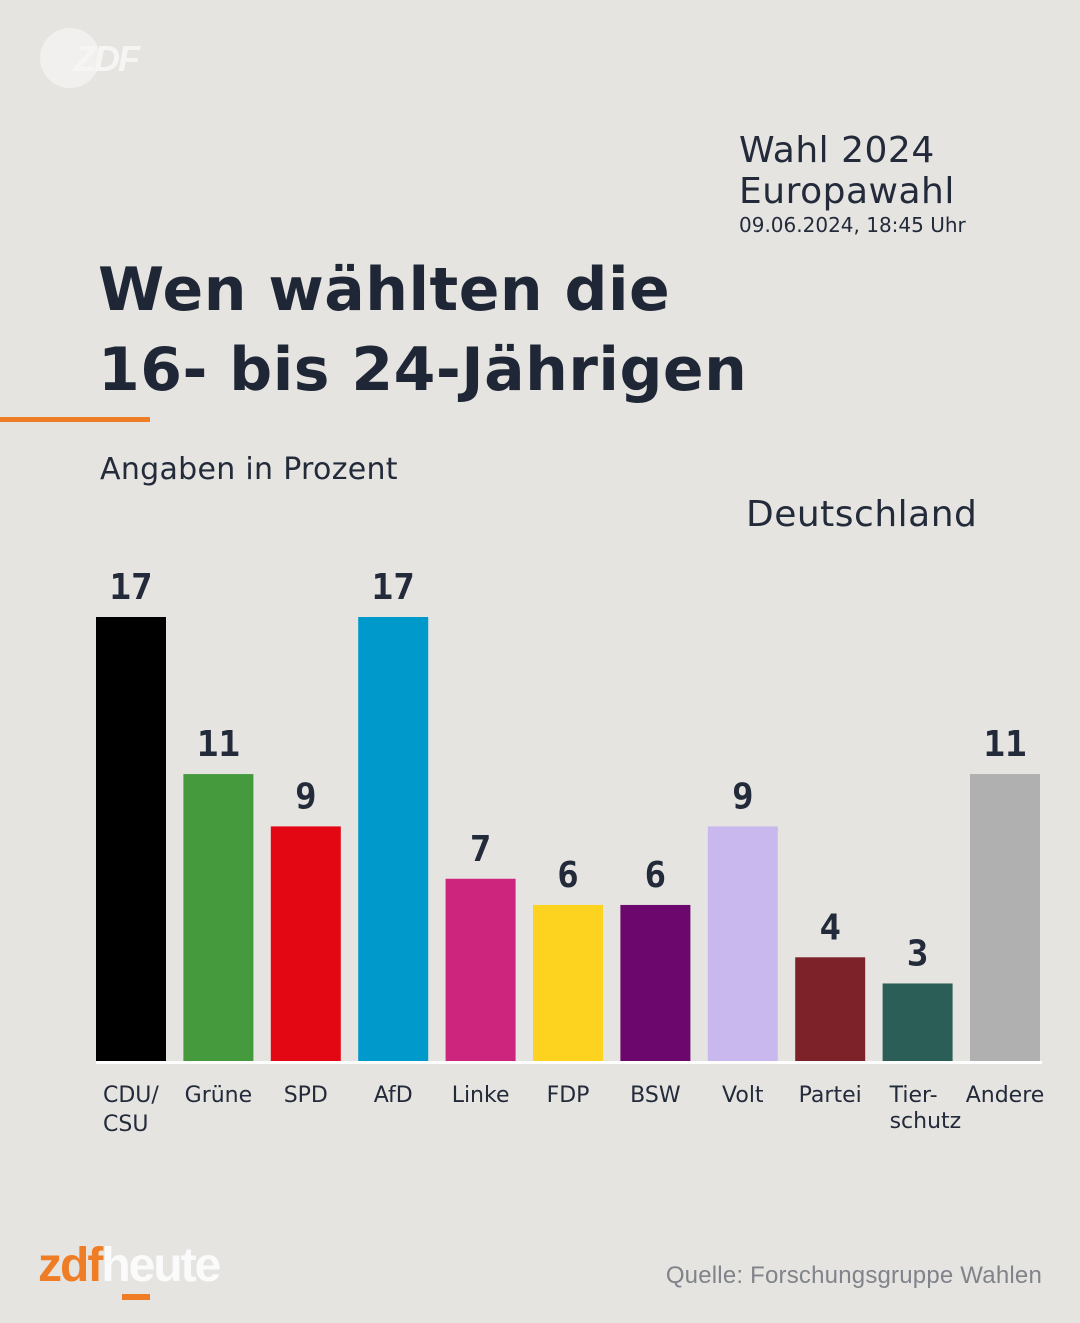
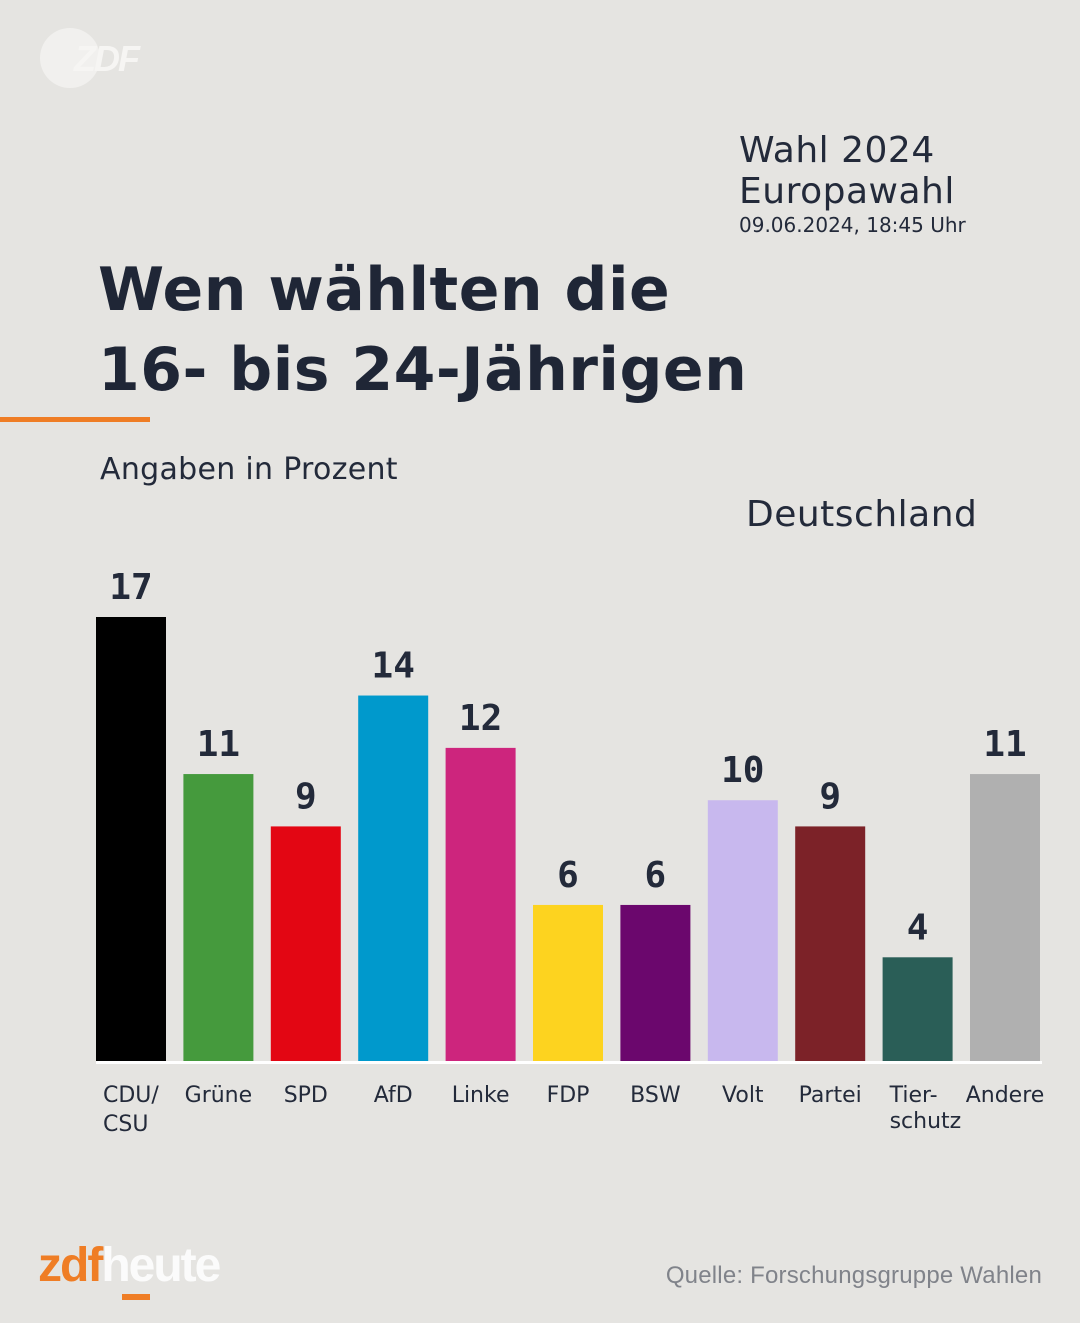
AfD: 17 -> 14
Linke: 7 -> 12
Volt: 9 -> 10
Partei: 4 -> 9
Tier- schutz: 3 -> 4
